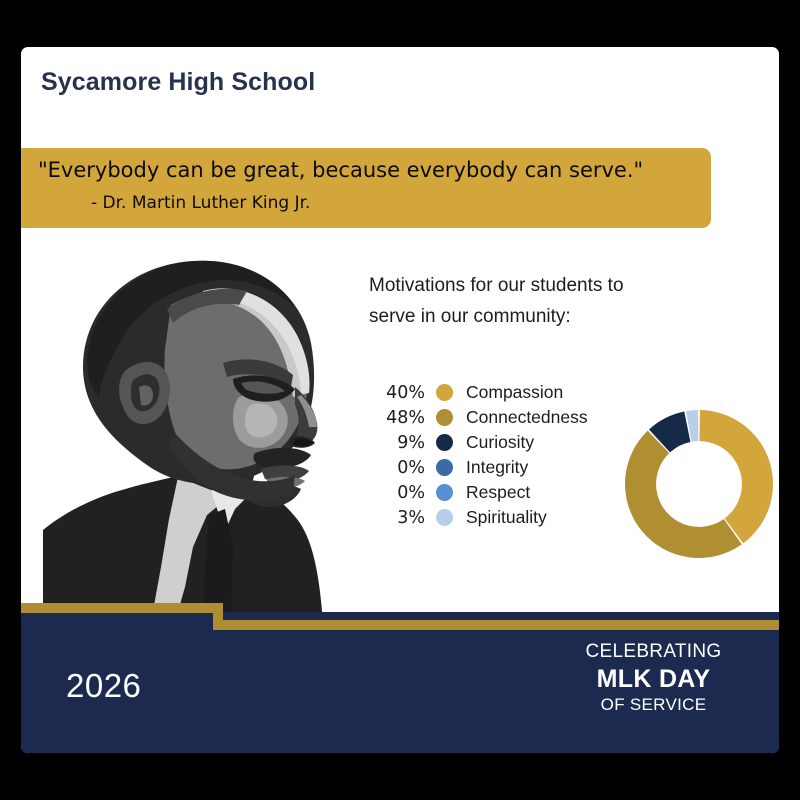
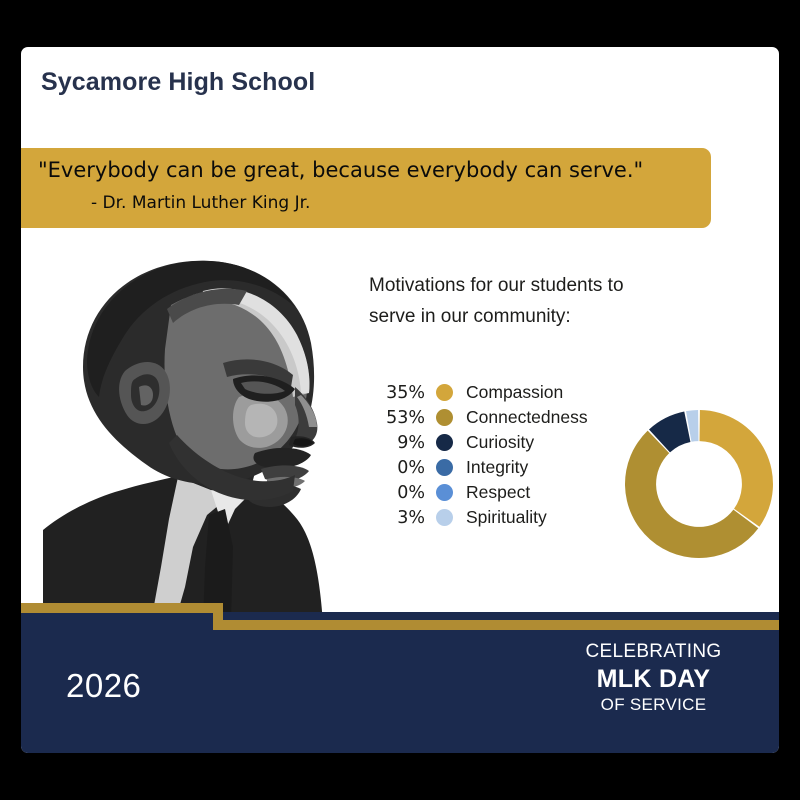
Compassion: 40% -> 35%
Connectedness: 48% -> 53%
